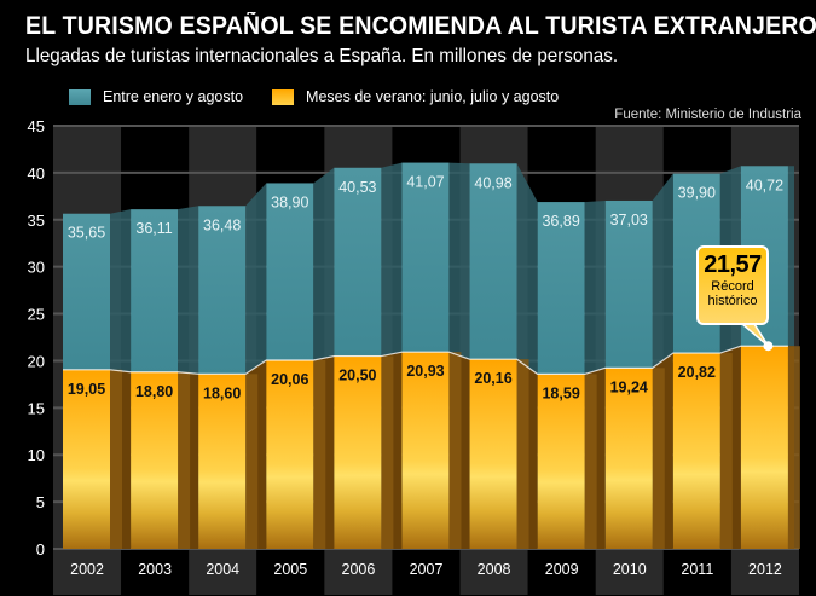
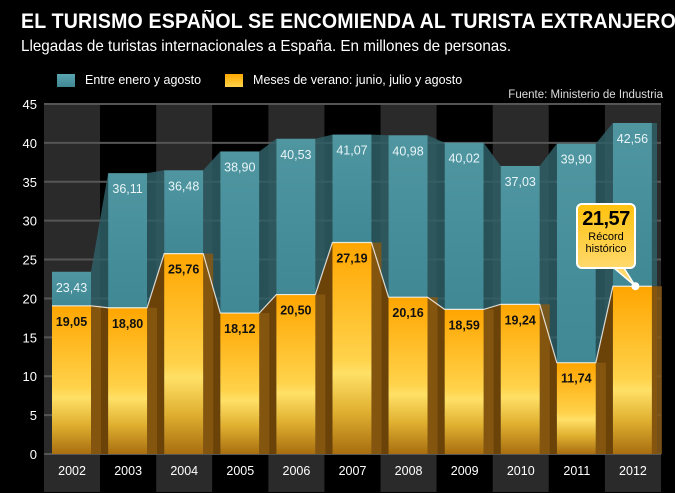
Entre enero y agosto/2002: 35,65 -> 23,43
Meses de verano: junio, julio y agosto/2004: 18,60 -> 25,76
Meses de verano: junio, julio y agosto/2005: 20,06 -> 18,12
Meses de verano: junio, julio y agosto/2007: 20,93 -> 27,19
Entre enero y agosto/2009: 36,89 -> 40,02
Meses de verano: junio, julio y agosto/2011: 20,82 -> 11,74
Entre enero y agosto/2012: 40,72 -> 42,56
